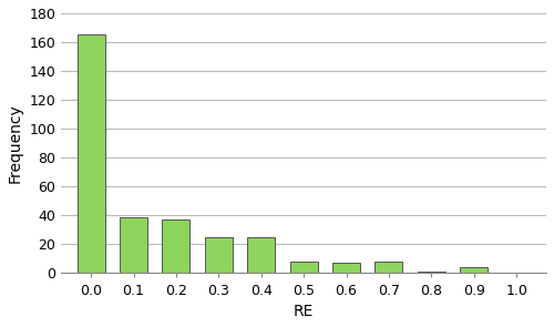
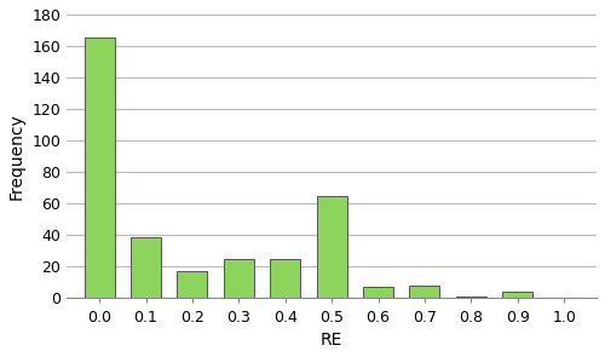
0.2: 37 -> 17
0.5: 8 -> 65
